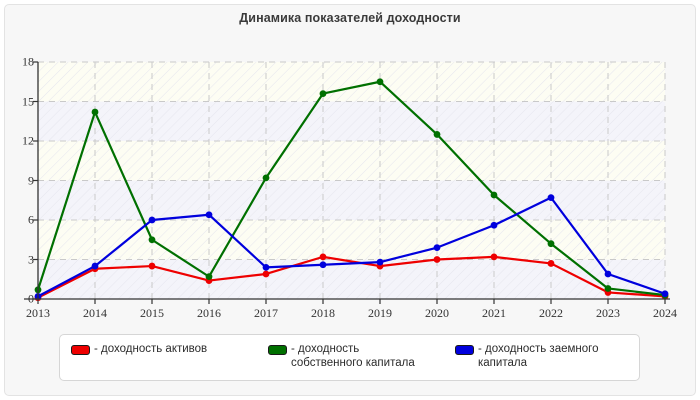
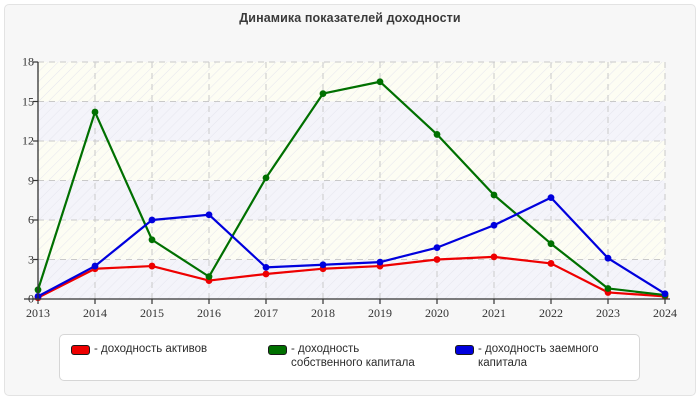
- доходность активов/2018: 3.2 -> 2.3
- доходность заемного капитала/2023: 1.9 -> 3.1
